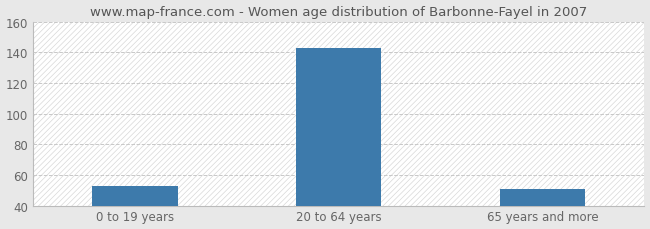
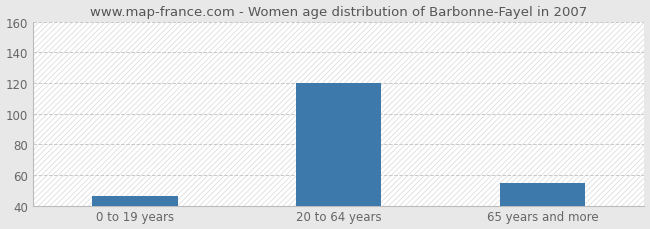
0 to 19 years: 53 -> 46
20 to 64 years: 143 -> 120
65 years and more: 51 -> 55
